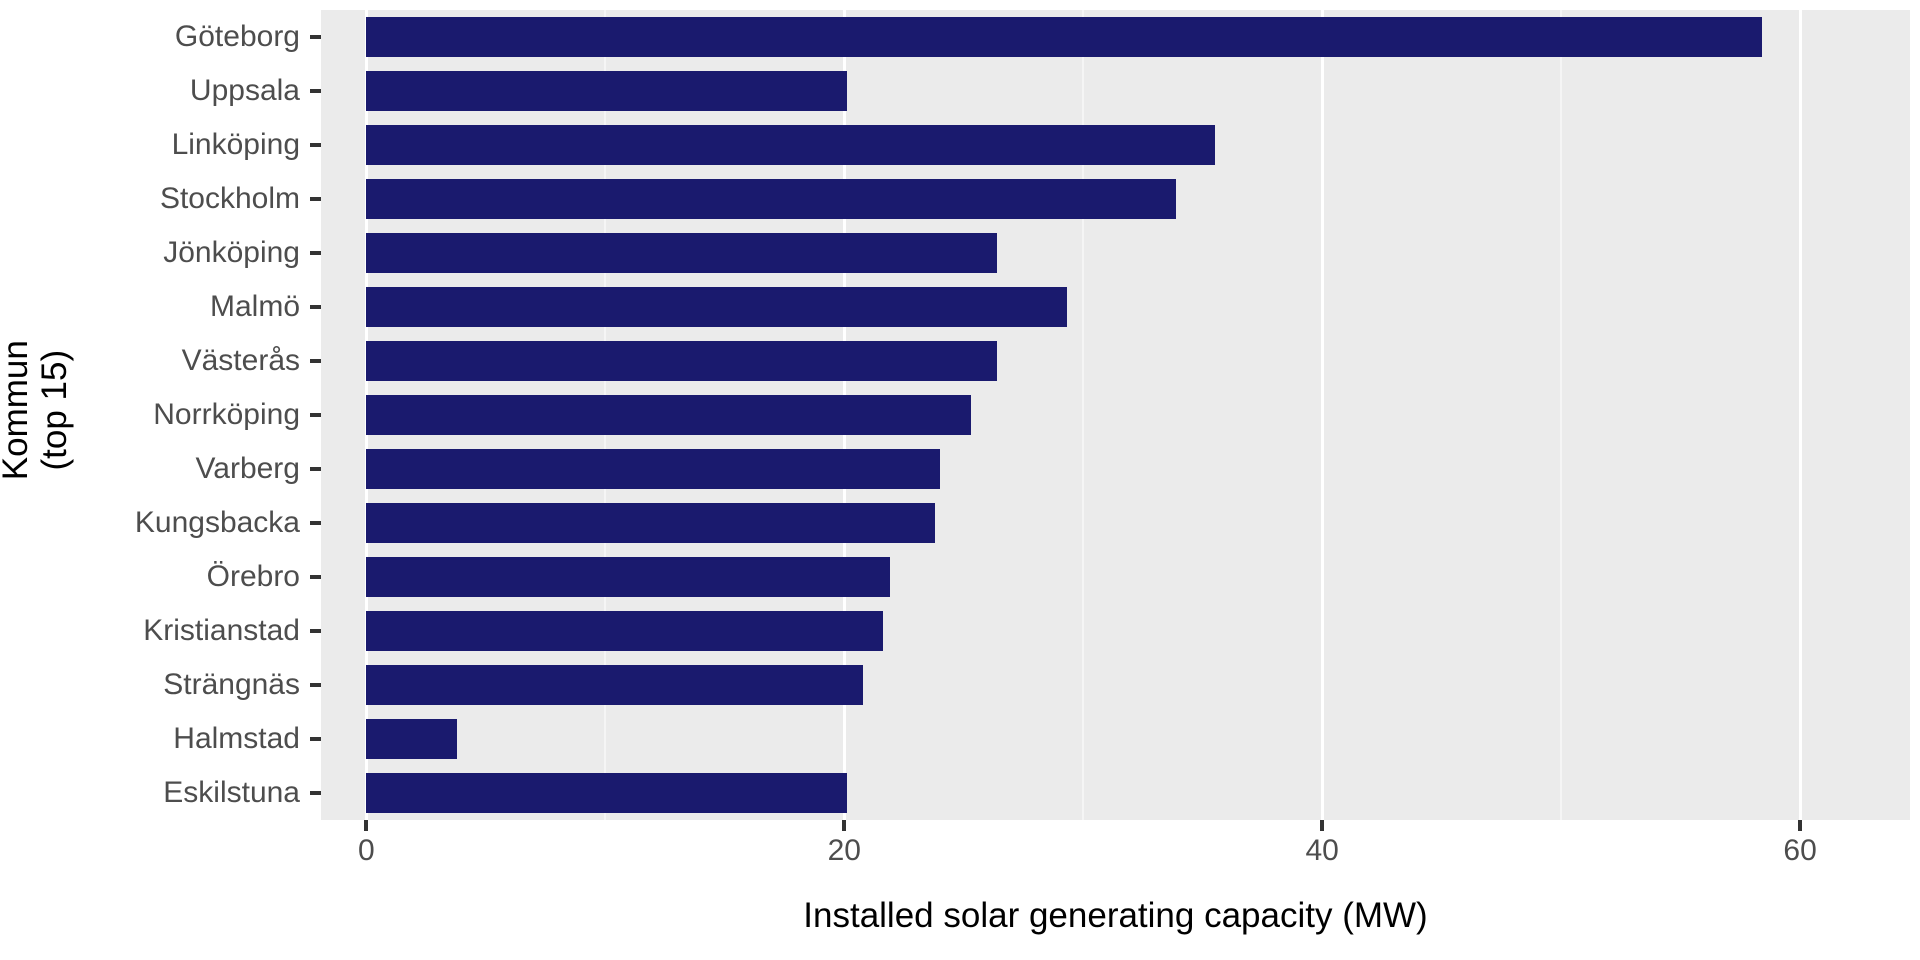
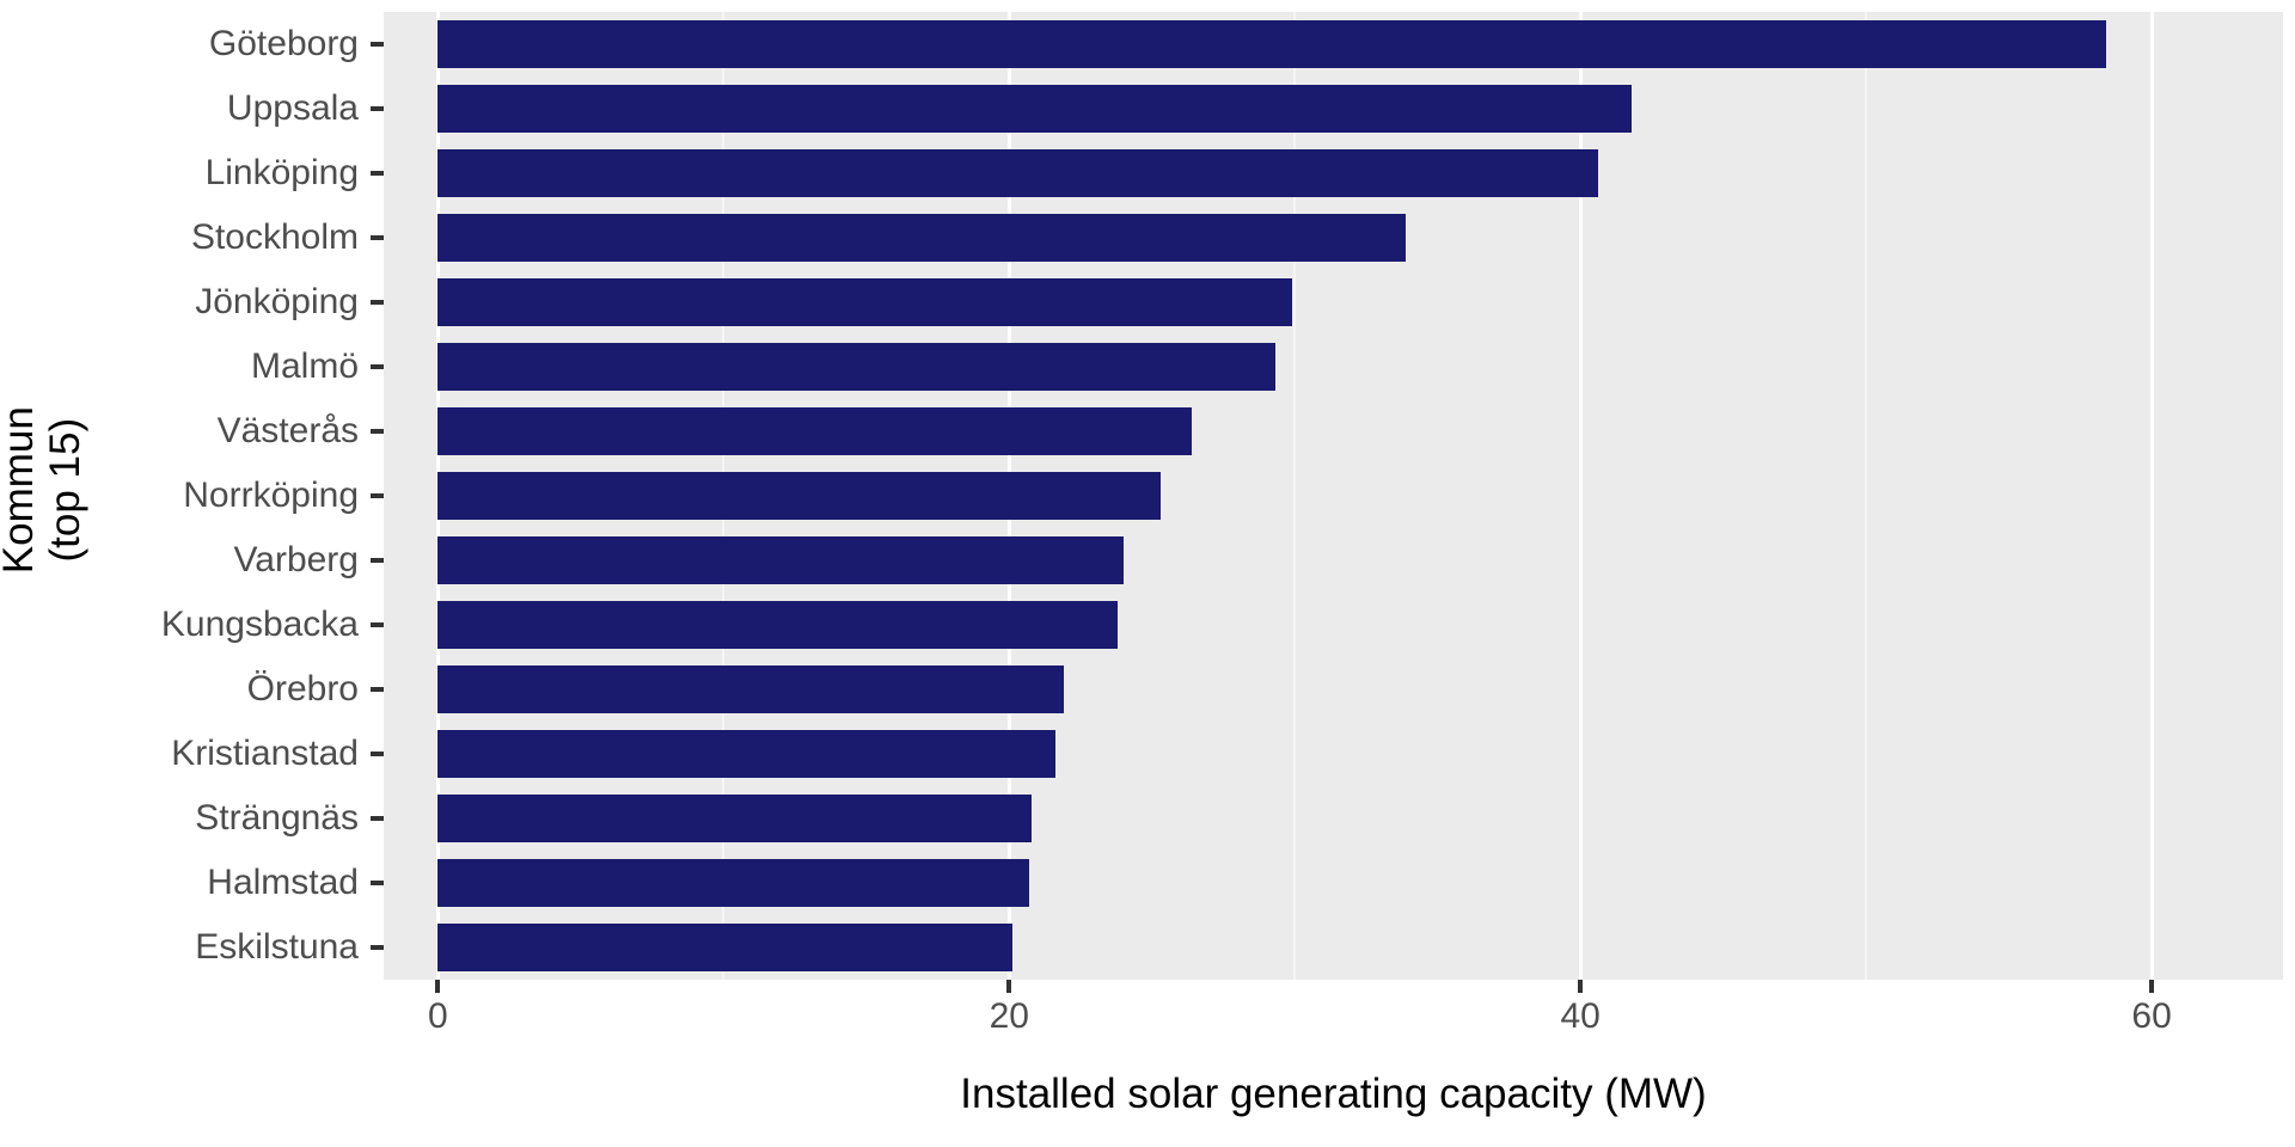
Uppsala: 20.1 -> 41.8
Linköping: 35.5 -> 40.6
Jönköping: 26.4 -> 29.9
Halmstad: 3.8 -> 20.7
